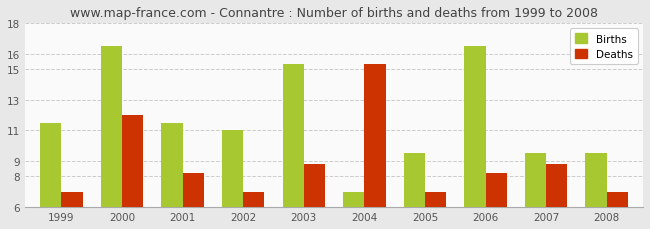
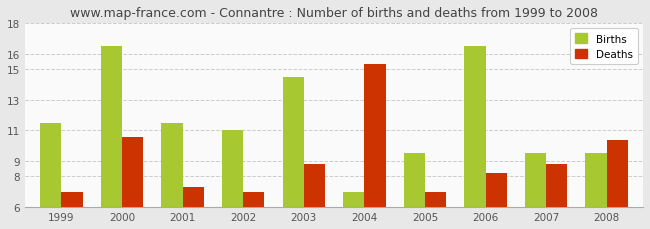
Deaths/2000: 12.0 -> 10.6
Deaths/2001: 8.2 -> 7.3
Births/2003: 15.3 -> 14.5
Deaths/2008: 7.0 -> 10.4
